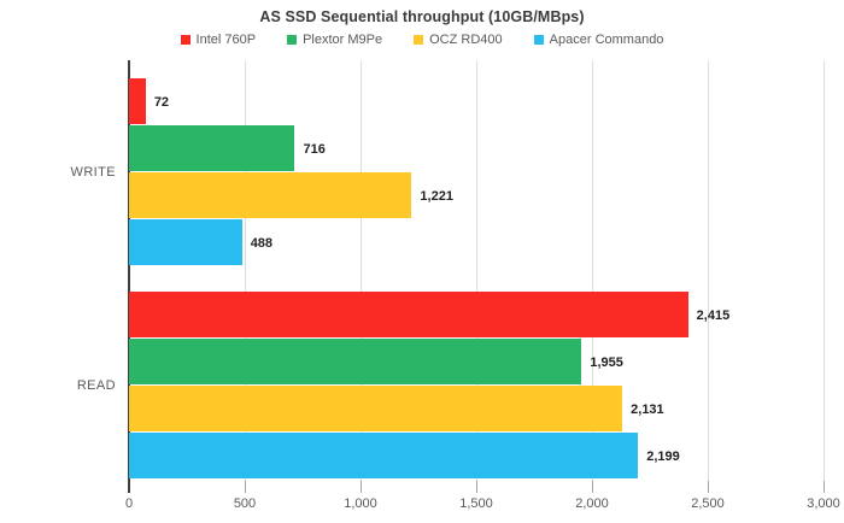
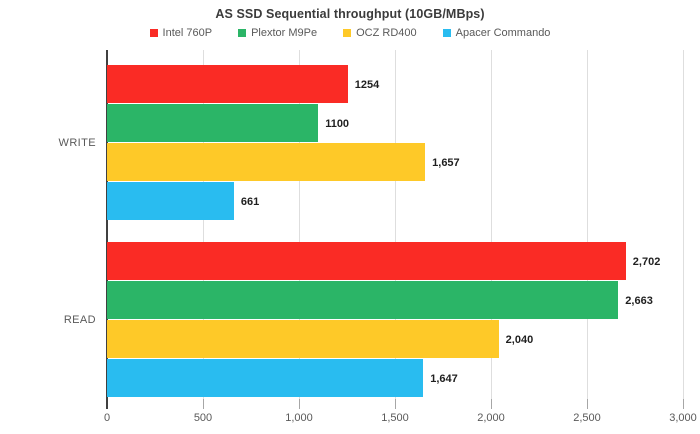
Intel 760P/WRITE: 72 -> 1254
Plextor M9Pe/WRITE: 716 -> 1100
OCZ RD400/WRITE: 1,221 -> 1,657
Apacer Commando/WRITE: 488 -> 661
Intel 760P/READ: 2,415 -> 2,702
Plextor M9Pe/READ: 1,955 -> 2,663
OCZ RD400/READ: 2,131 -> 2,040
Apacer Commando/READ: 2,199 -> 1,647
